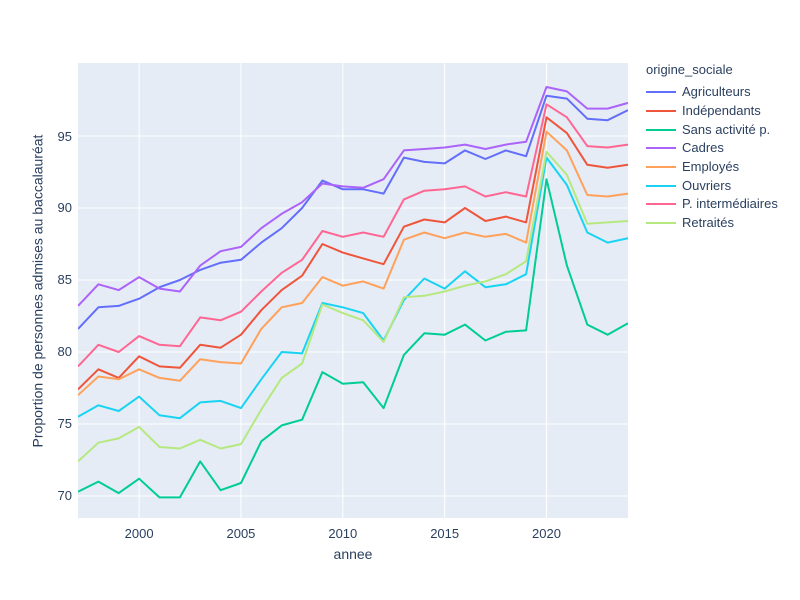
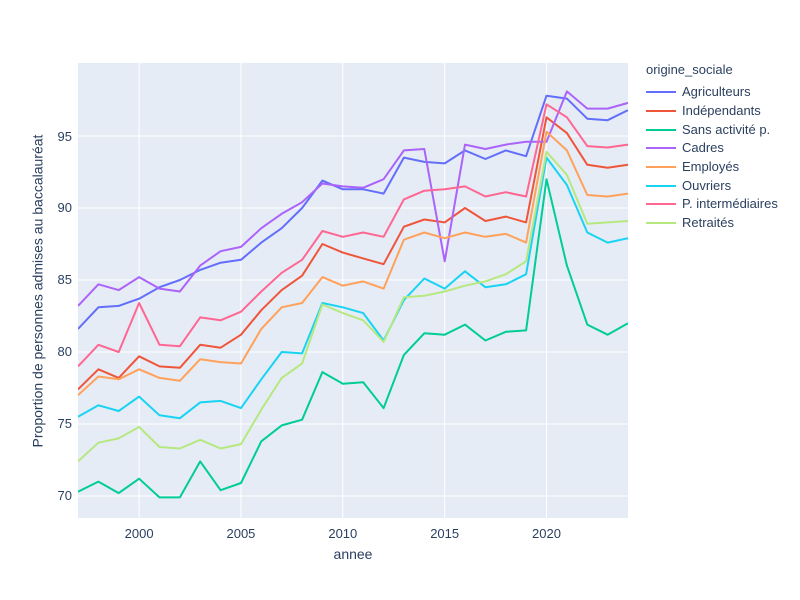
P. intermédiaires/2000: 81.1 -> 83.4
Cadres/2015: 94.2 -> 86.3
Cadres/2020: 98.4 -> 94.6
